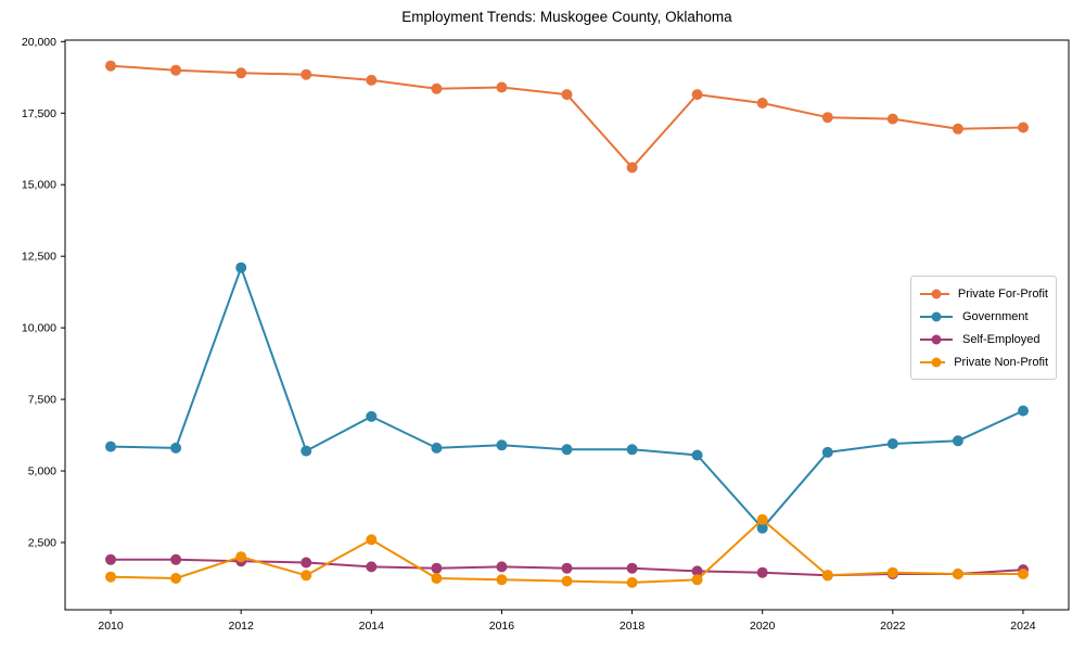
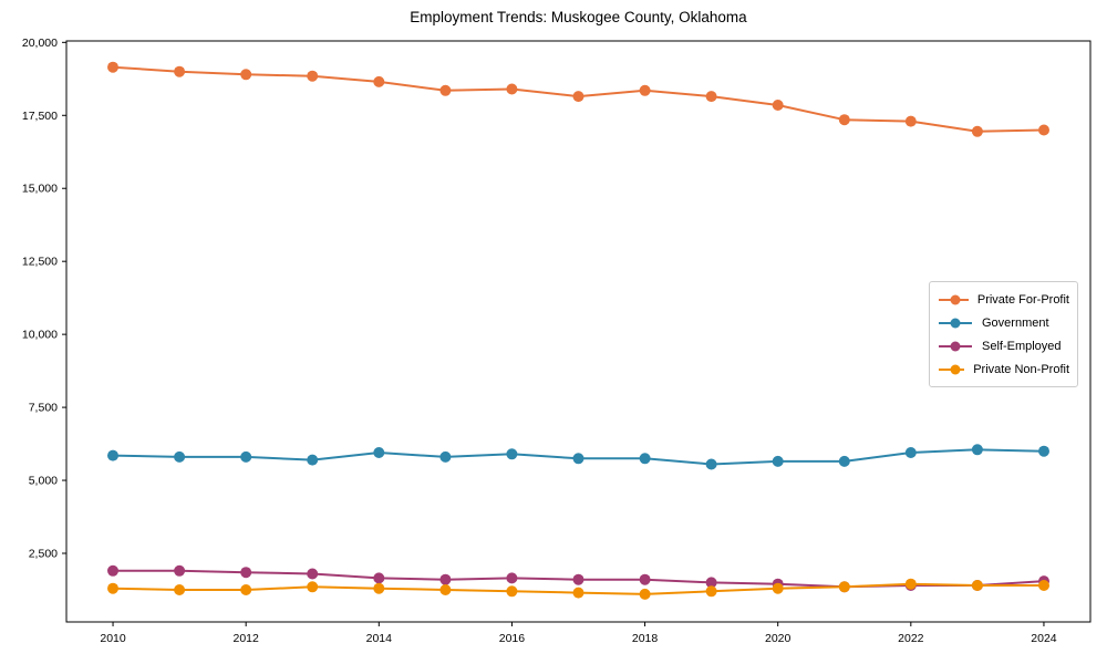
Government/2012: 12100 -> 5800
Private Non-Profit/2012: 2000 -> 1200
Government/2014: 6900 -> 6000
Private Non-Profit/2014: 2600 -> 1300
Private For-Profit/2018: 15600 -> 18400
Government/2020: 3000 -> 5600
Private Non-Profit/2020: 3300 -> 1300
Government/2024: 7100 -> 6000
